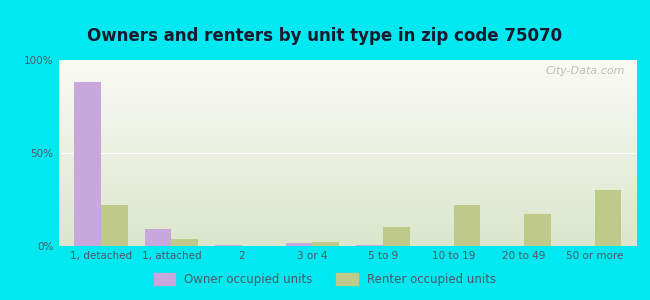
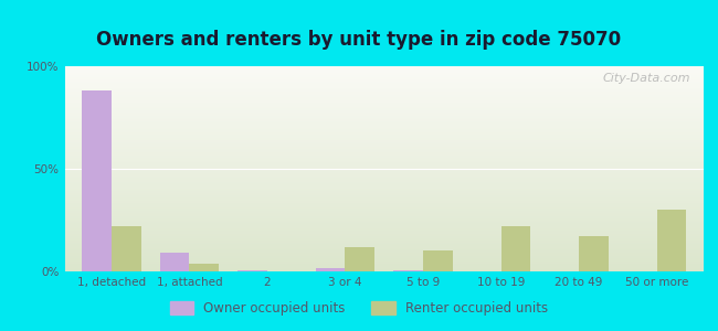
Renter occupied units/3 or 4: 2% -> 12%
